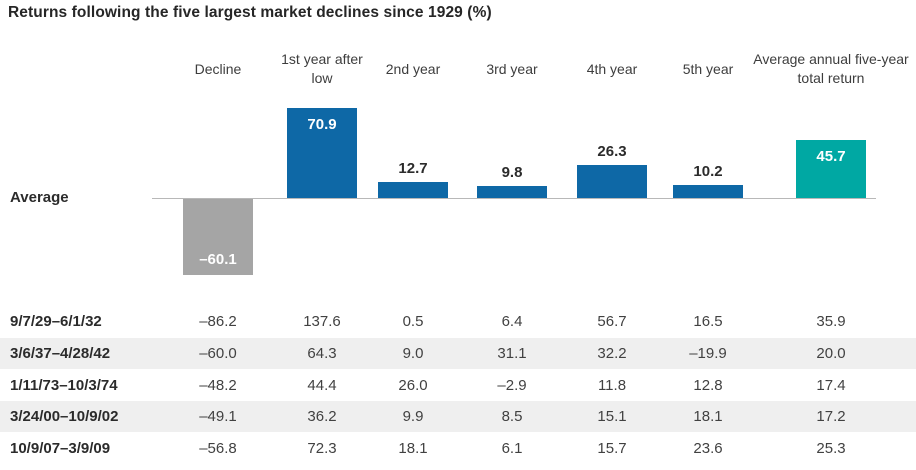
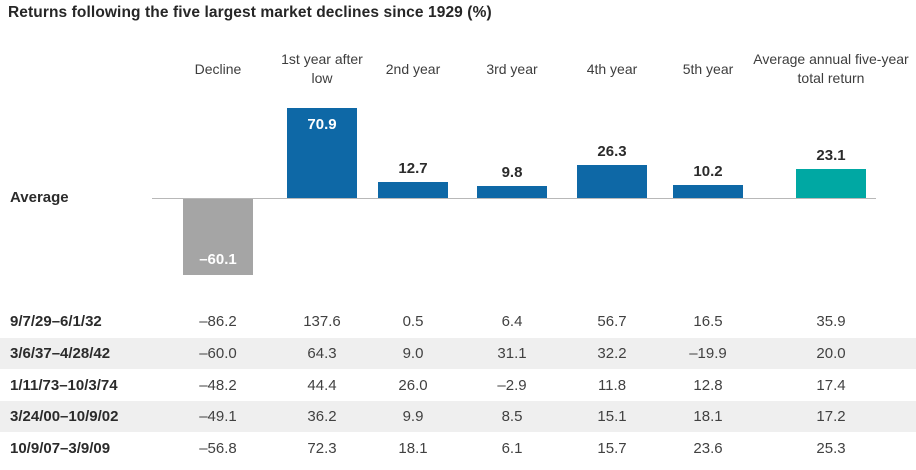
Average annual five-year total return: 45.7 -> 23.1
